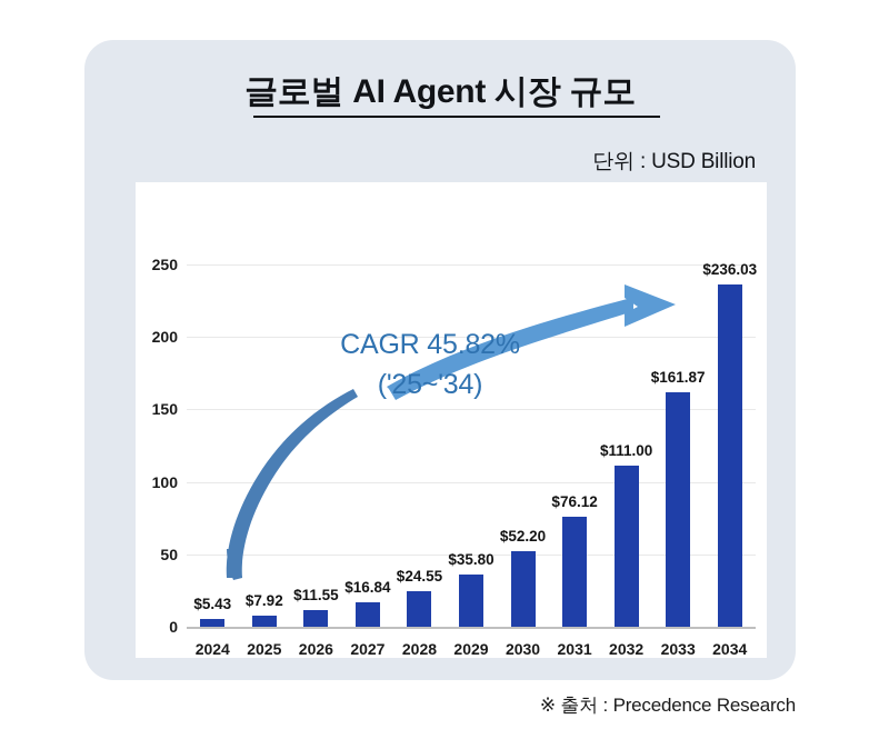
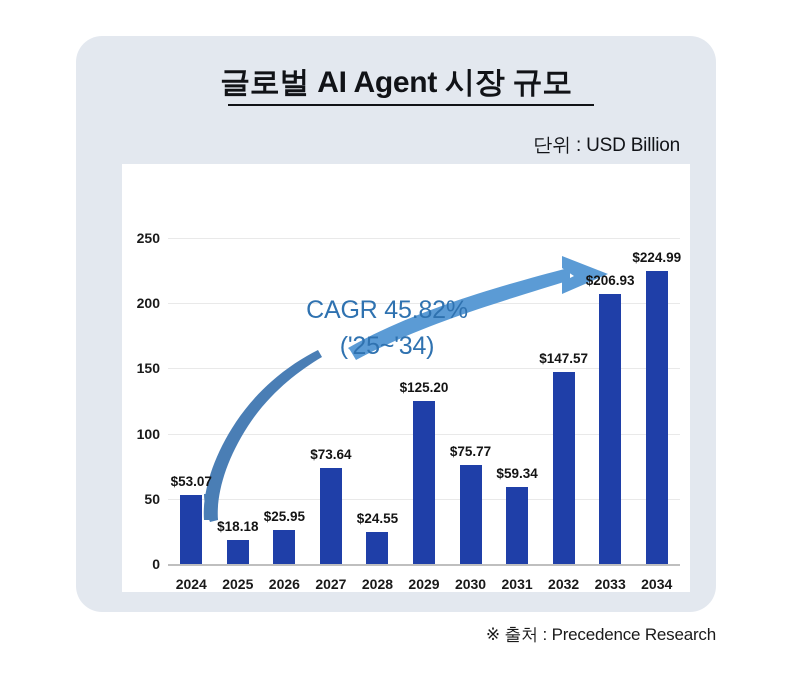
2024: $5.43 -> $53.07
2025: $7.92 -> $18.18
2026: $11.55 -> $25.95
2027: $16.84 -> $73.64
2029: $35.80 -> $125.20
2030: $52.20 -> $75.77
2031: $76.12 -> $59.34
2032: $111.00 -> $147.57
2033: $161.87 -> $206.93
2034: $236.03 -> $224.99
